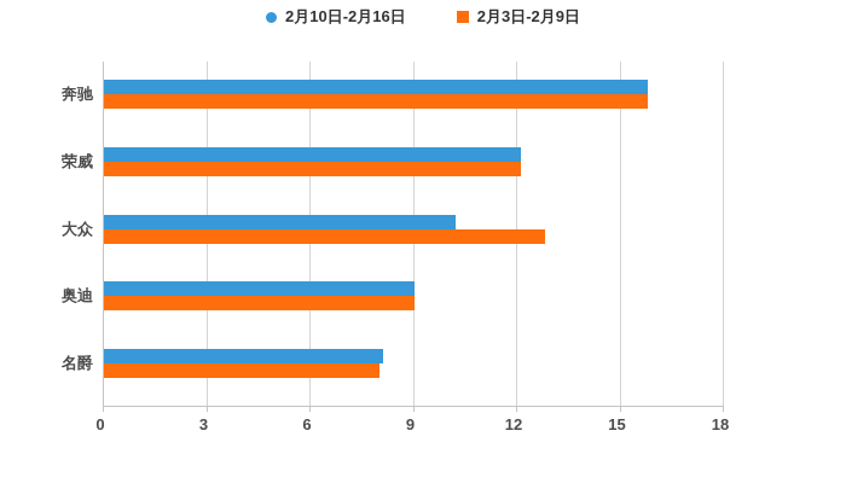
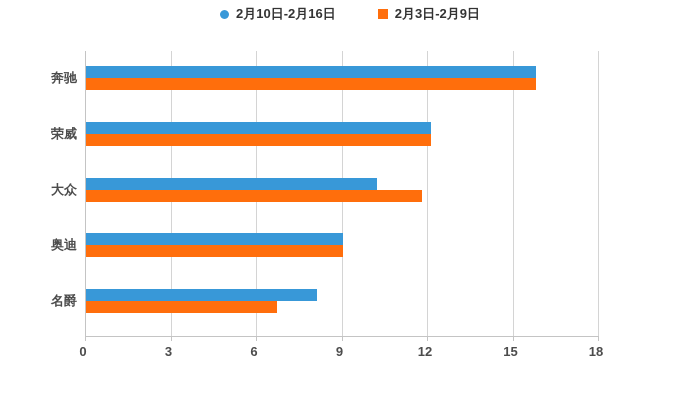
2月3日-2月9日/大众: 12.8 -> 11.8
2月3日-2月9日/名爵: 8.0 -> 6.7
